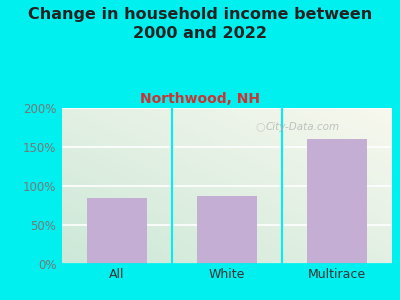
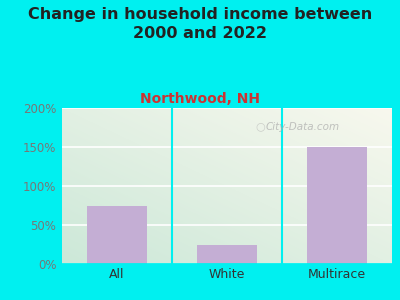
All: 85% -> 74%
White: 87% -> 24%
Multirace: 160% -> 150%
